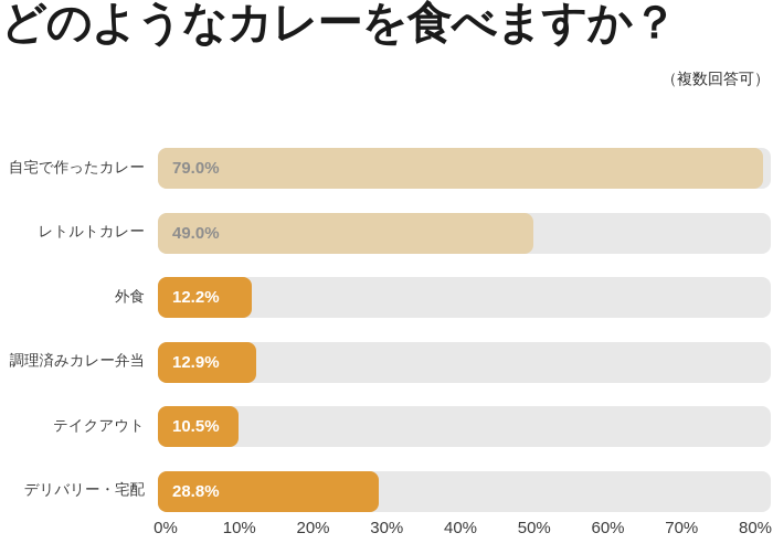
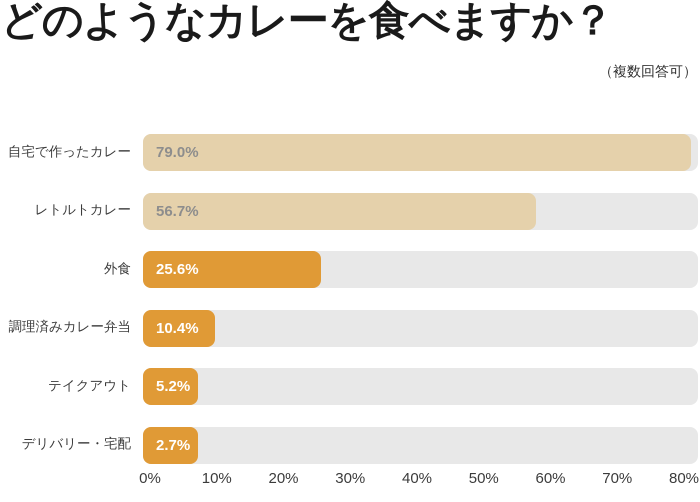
レトルトカレー: 49.0% -> 56.7%
外食: 12.2% -> 25.6%
調理済みカレー弁当: 12.9% -> 10.4%
テイクアウト: 10.5% -> 5.2%
デリバリー・宅配: 28.8% -> 2.7%
